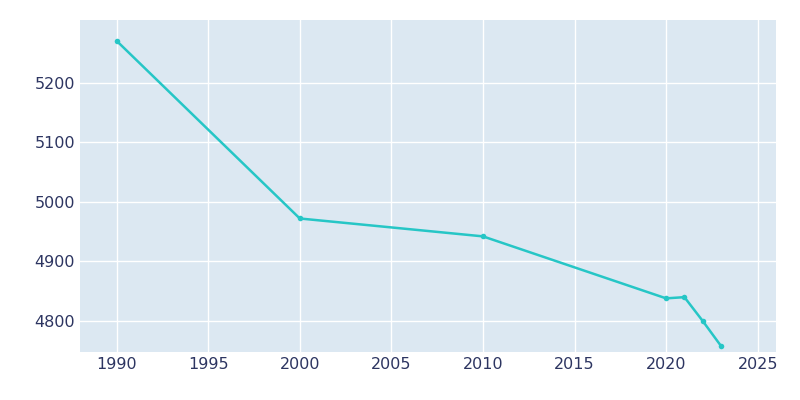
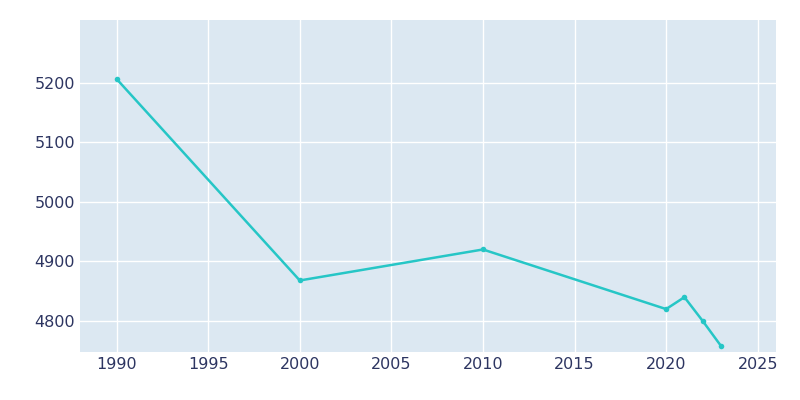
1990: 5270 -> 5206
2000: 4972 -> 4868
2010: 4942 -> 4920
2020: 4838 -> 4820
